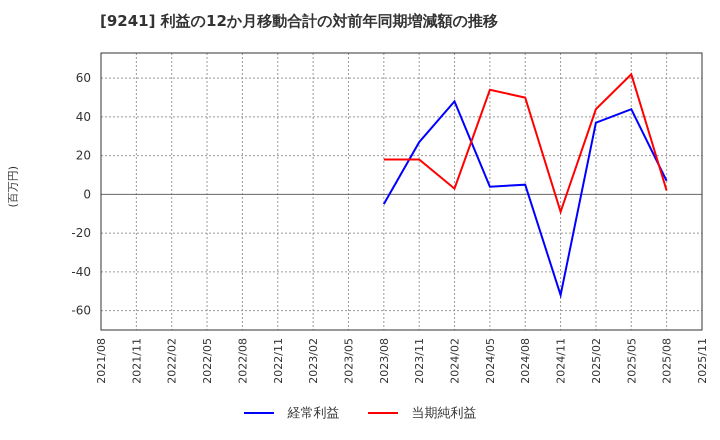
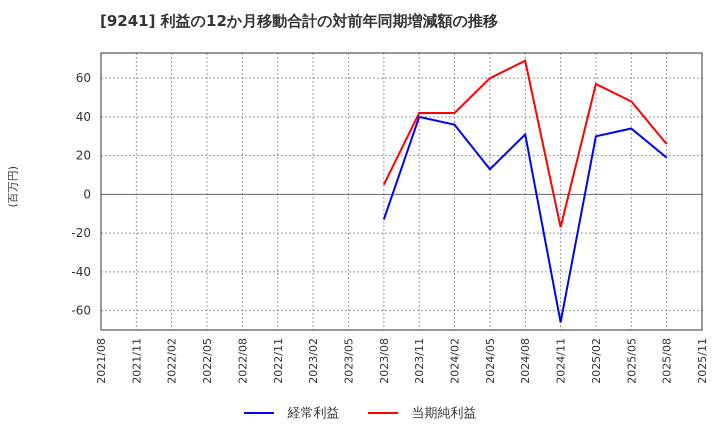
経常利益/2023/08: -5 -> -13
当期純利益/2023/08: 18 -> 5
経常利益/2023/11: 27 -> 40
当期純利益/2023/11: 18 -> 42
経常利益/2024/02: 48 -> 36
当期純利益/2024/02: 3 -> 42
経常利益/2024/05: 4 -> 13
当期純利益/2024/05: 54 -> 60
経常利益/2024/08: 5 -> 31
当期純利益/2024/08: 50 -> 69
経常利益/2024/11: -52 -> -66
当期純利益/2024/11: -9 -> -17
経常利益/2025/02: 37 -> 30
当期純利益/2025/02: 44 -> 57
経常利益/2025/05: 44 -> 34
当期純利益/2025/05: 62 -> 48
経常利益/2025/08: 7 -> 19
当期純利益/2025/08: 2 -> 26
